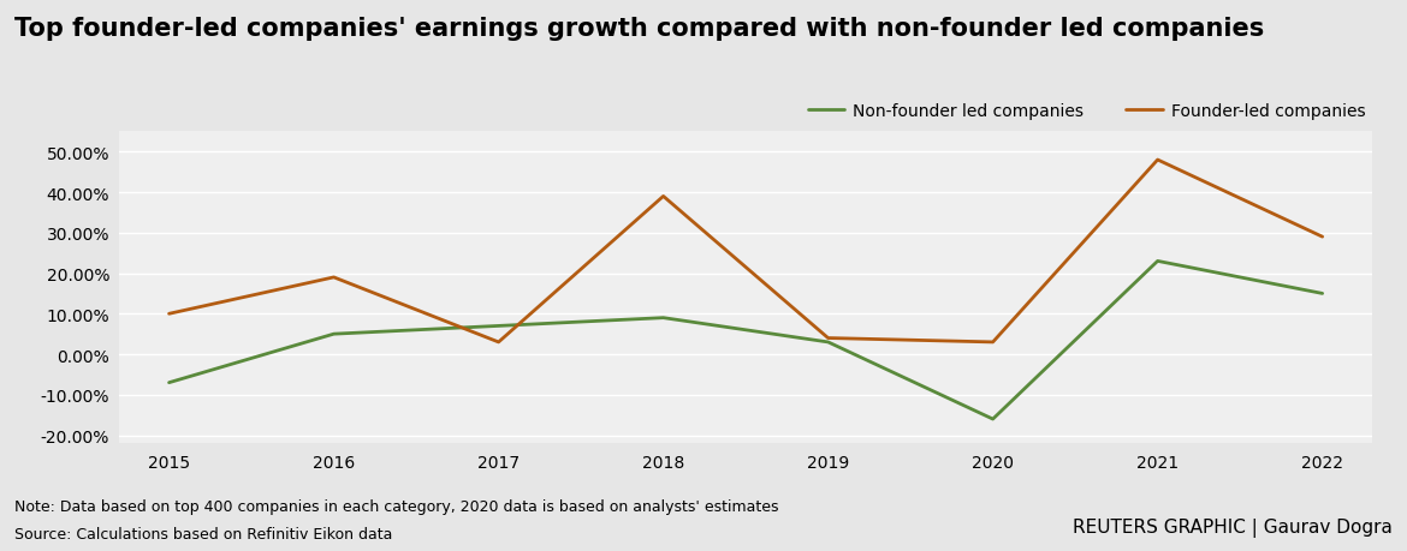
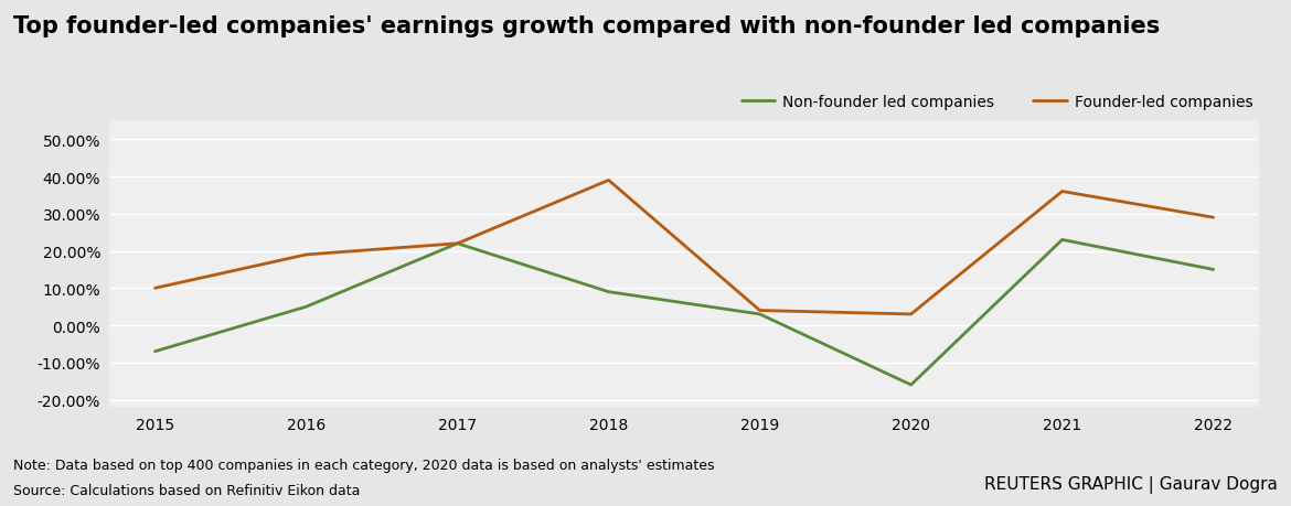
Non-founder led companies/2017: 7% -> 22%
Founder-led companies/2017: 3% -> 22%
Founder-led companies/2021: 48% -> 36%
